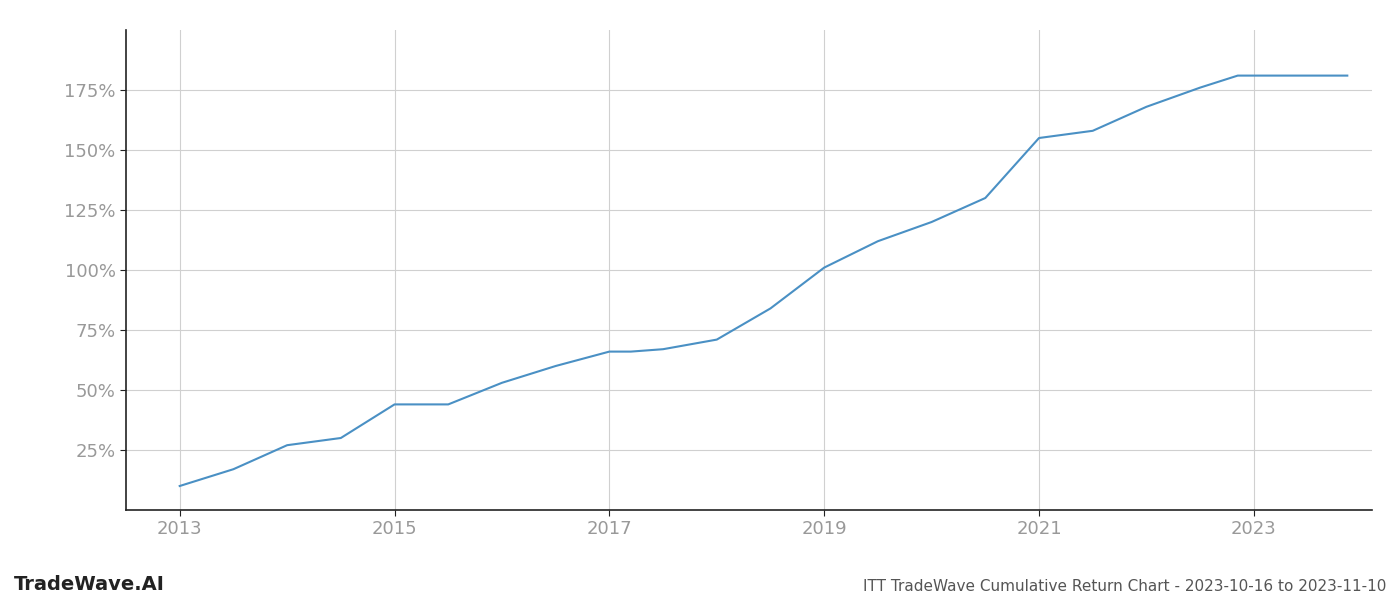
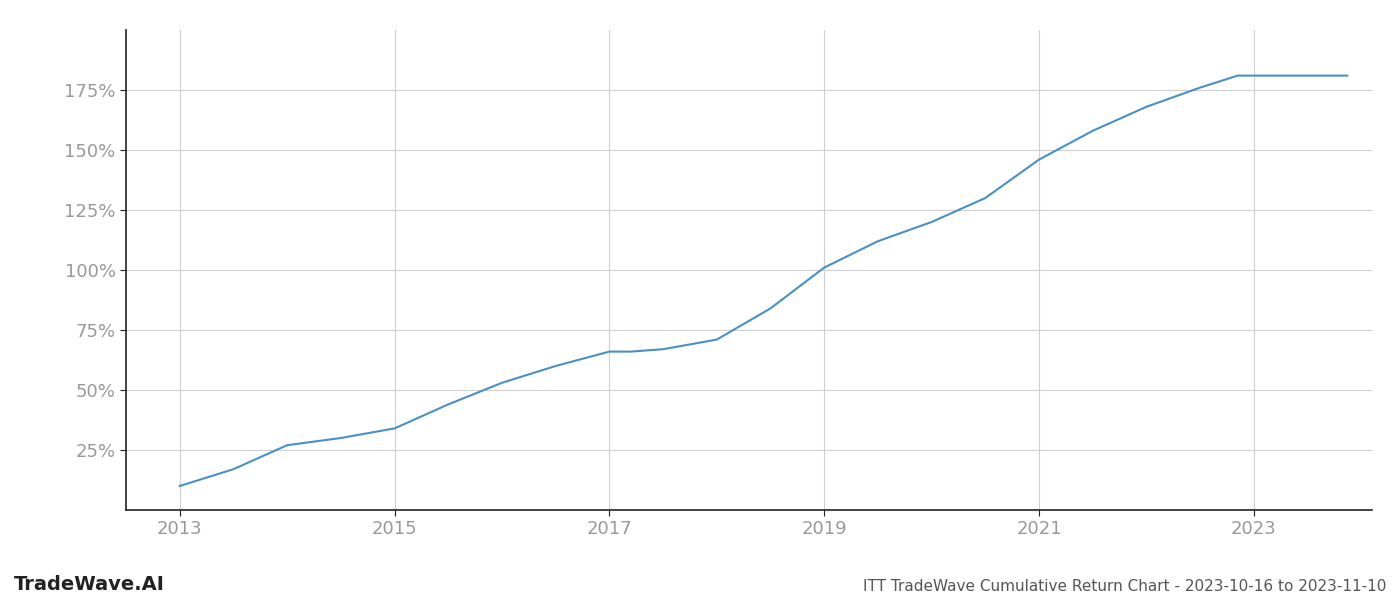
2015: 44% -> 34%
2021: 155% -> 146%
